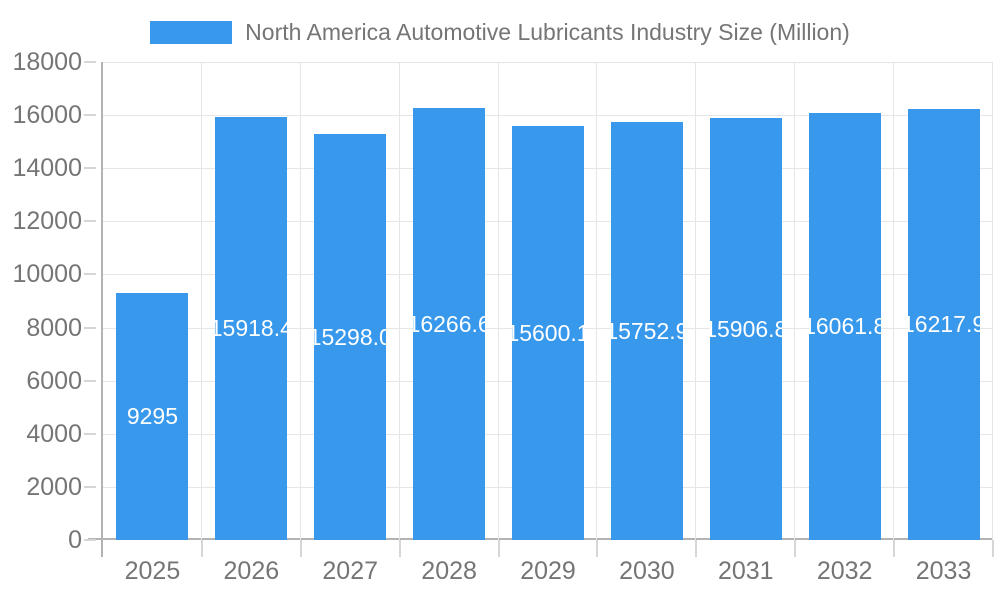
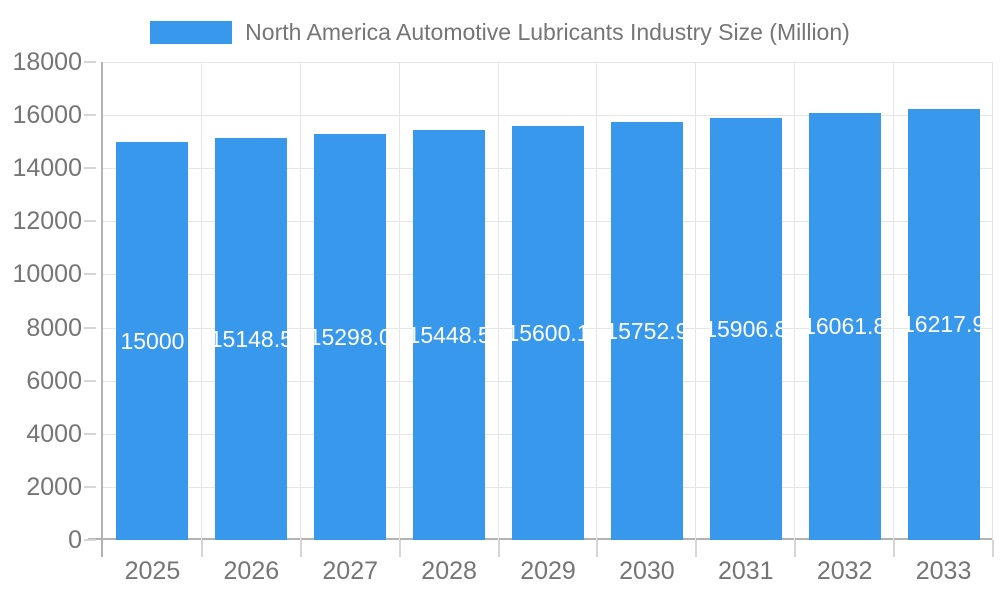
2025: 9295 -> 15000
2026: 15918.4 -> 15148.5
2028: 16266.6 -> 15448.5
